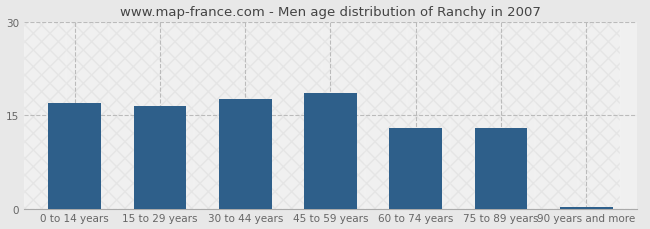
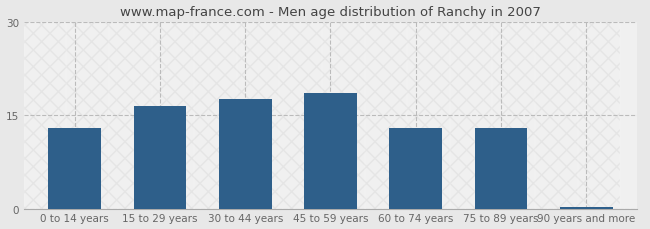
0 to 14 years: 17.0 -> 13.0
